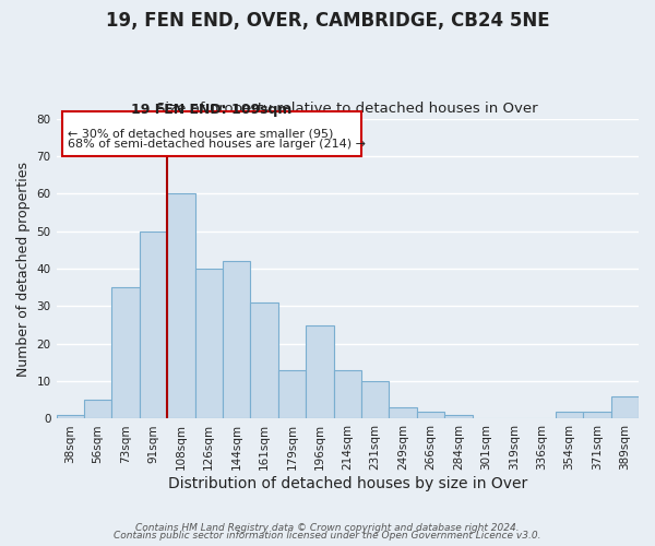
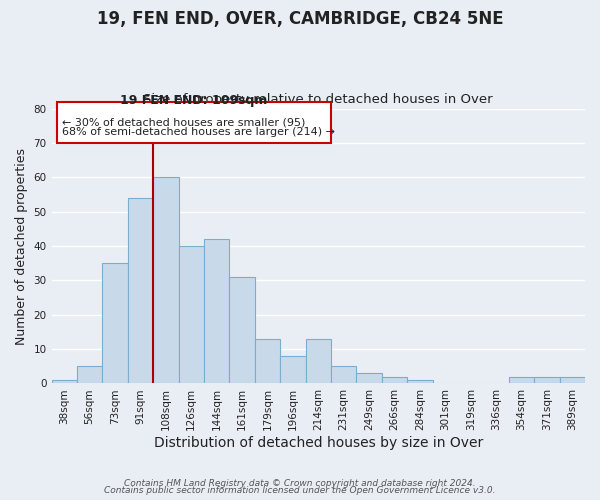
91sqm: 50 -> 54
196sqm: 25 -> 8
231sqm: 10 -> 5
389sqm: 6 -> 2
